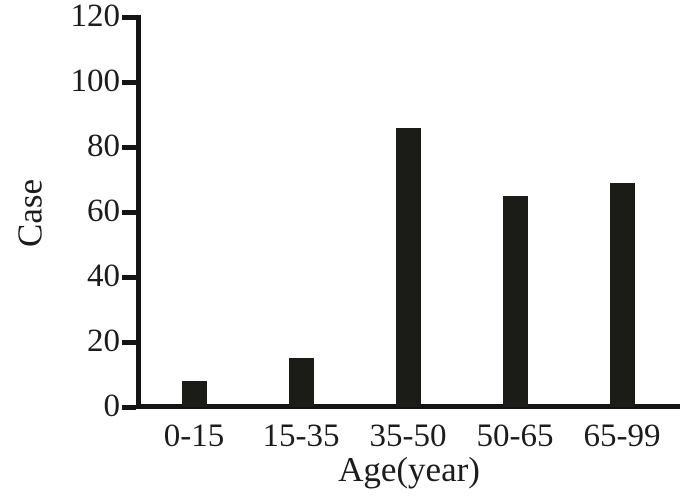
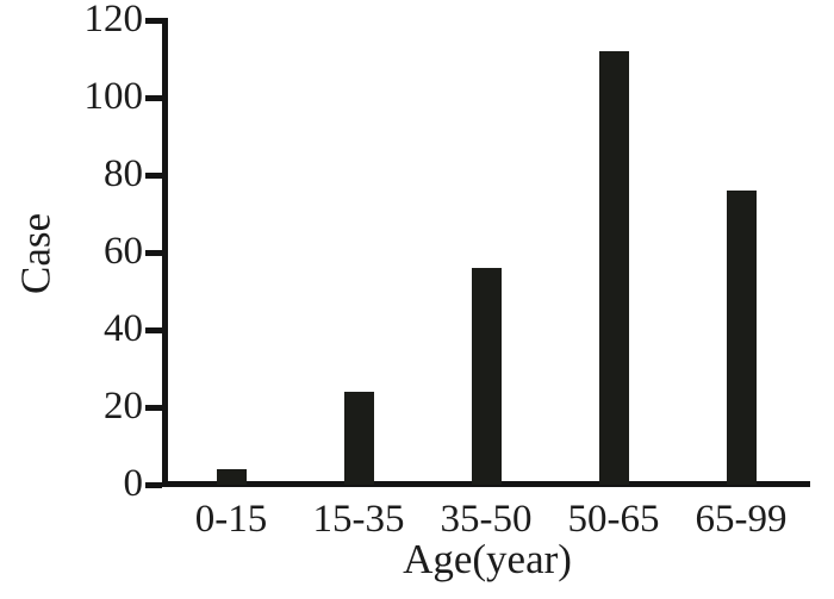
0-15: 8 -> 4
15-35: 15 -> 24
35-50: 86 -> 56
50-65: 65 -> 112
65-99: 69 -> 76
